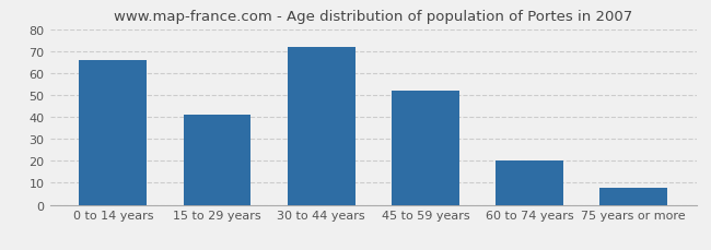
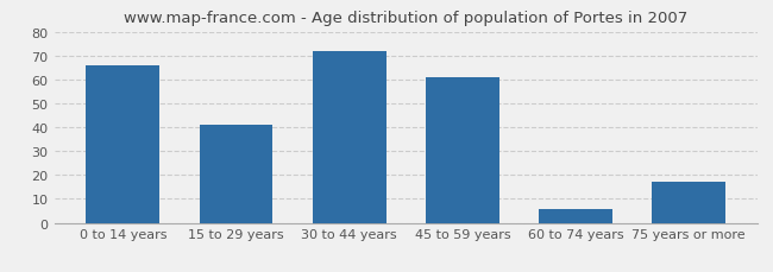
45 to 59 years: 52 -> 61
60 to 74 years: 20 -> 6
75 years or more: 8 -> 17
